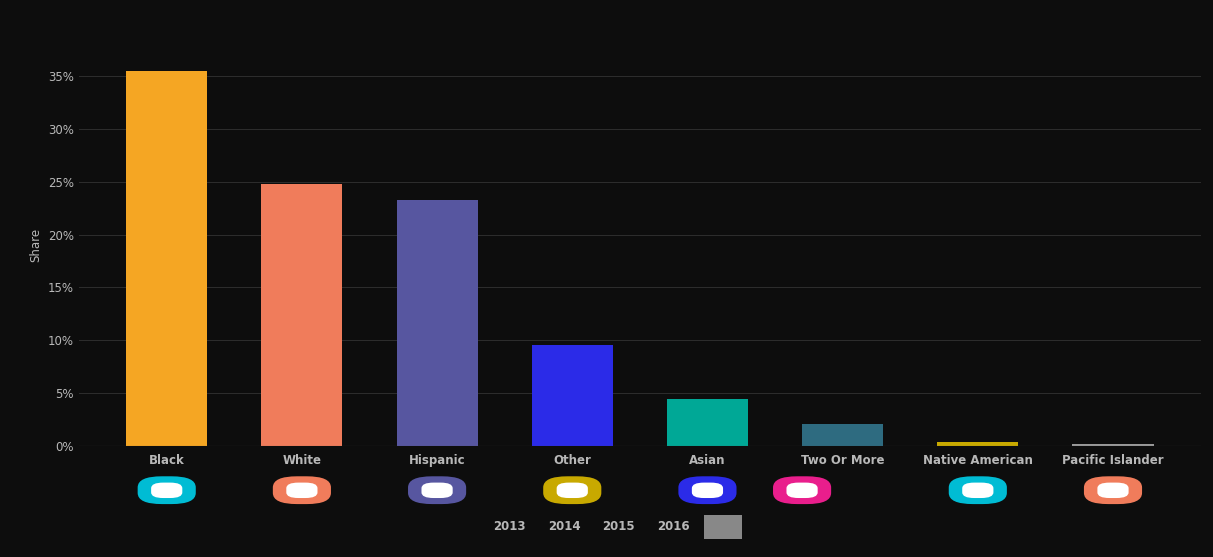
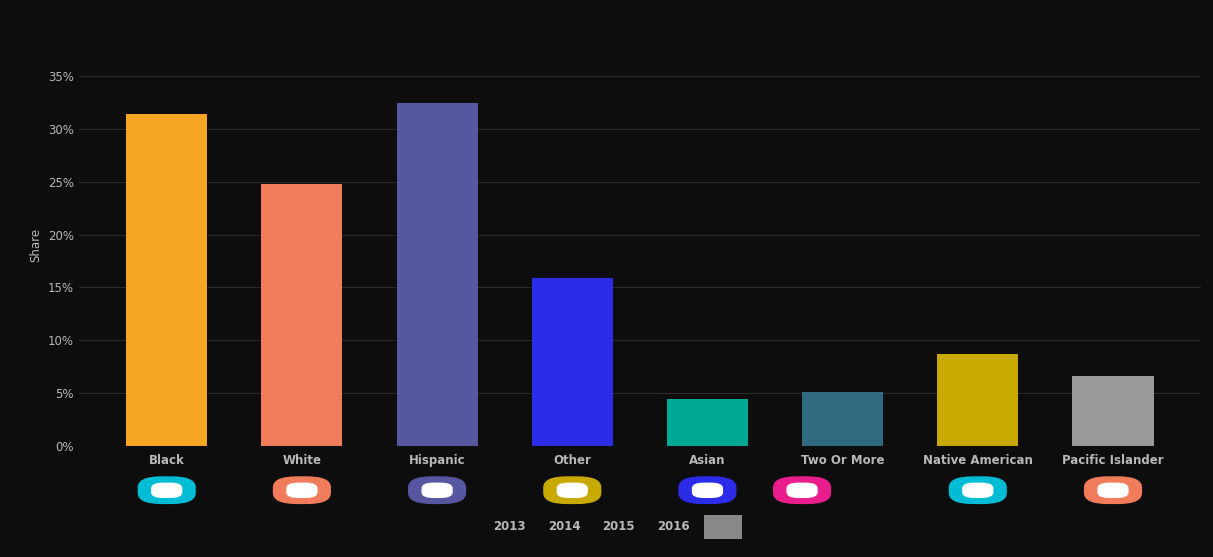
Black: 35.5% -> 31.4%
Hispanic: 23.3% -> 32.5%
Other: 9.5% -> 15.9%
Two Or More: 2.0% -> 5.1%
Native American: 0.3% -> 8.7%
Pacific Islander: 0.1% -> 6.6%
